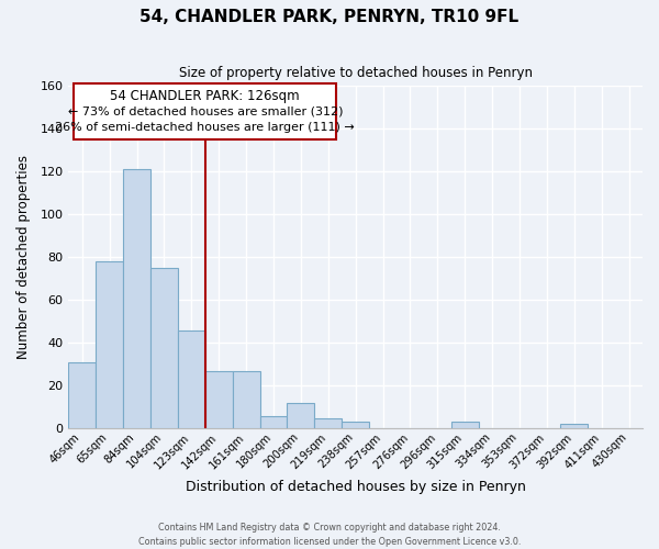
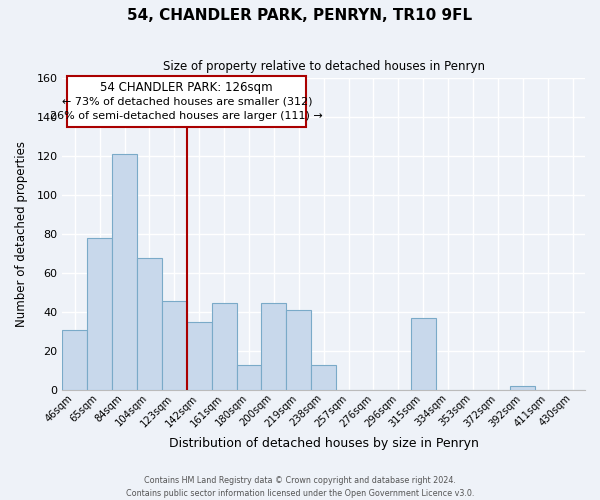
104sqm: 75 -> 68
142sqm: 27 -> 35
161sqm: 27 -> 45
180sqm: 6 -> 13
200sqm: 12 -> 45
219sqm: 5 -> 41
238sqm: 3 -> 13
315sqm: 3 -> 37
